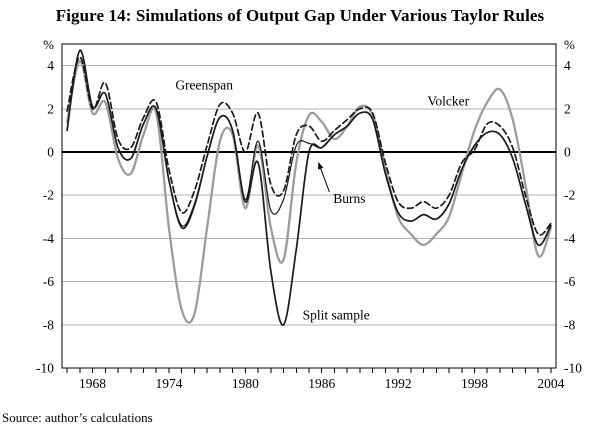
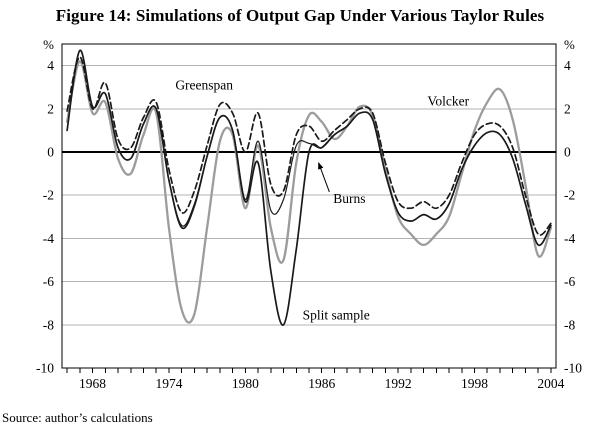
Greenspan/1998: 0.1 -> 0.8
